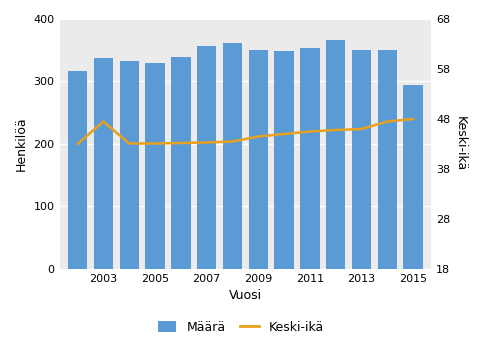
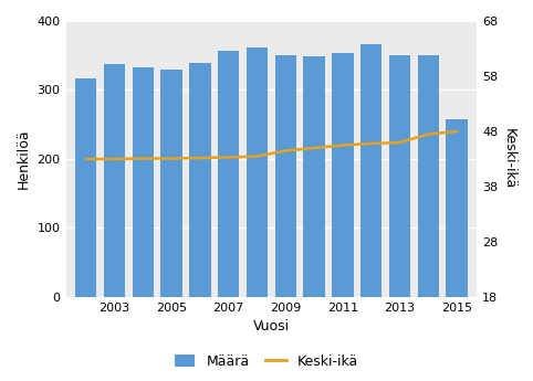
Keski-ikä/2003: 47.5 -> 43.0
Määrä/2015: 294 -> 257
